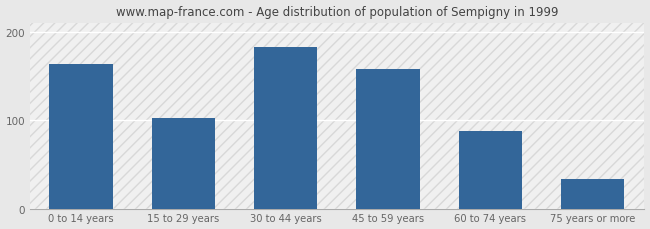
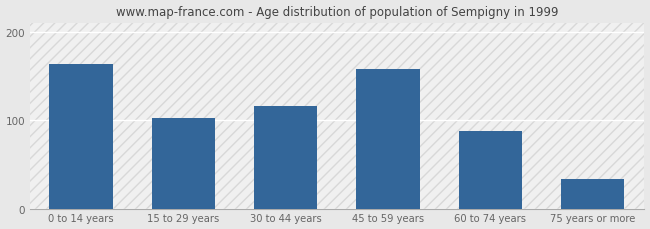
30 to 44 years: 183 -> 116
